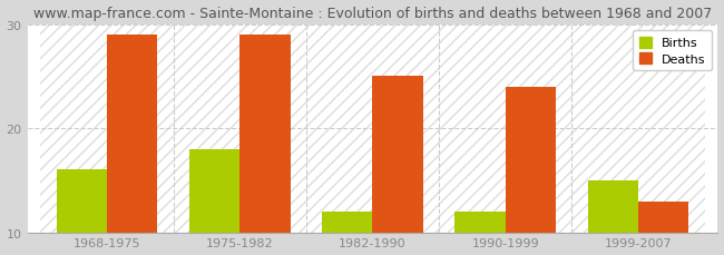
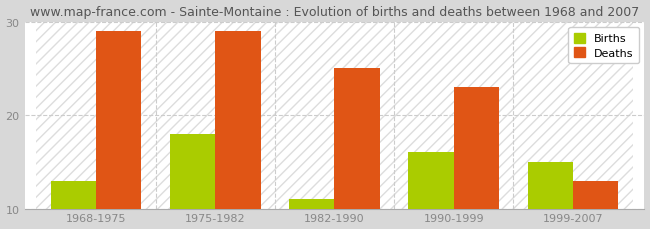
Births/1968-1975: 16 -> 13
Births/1982-1990: 12 -> 11
Births/1990-1999: 12 -> 16
Deaths/1990-1999: 24 -> 23
